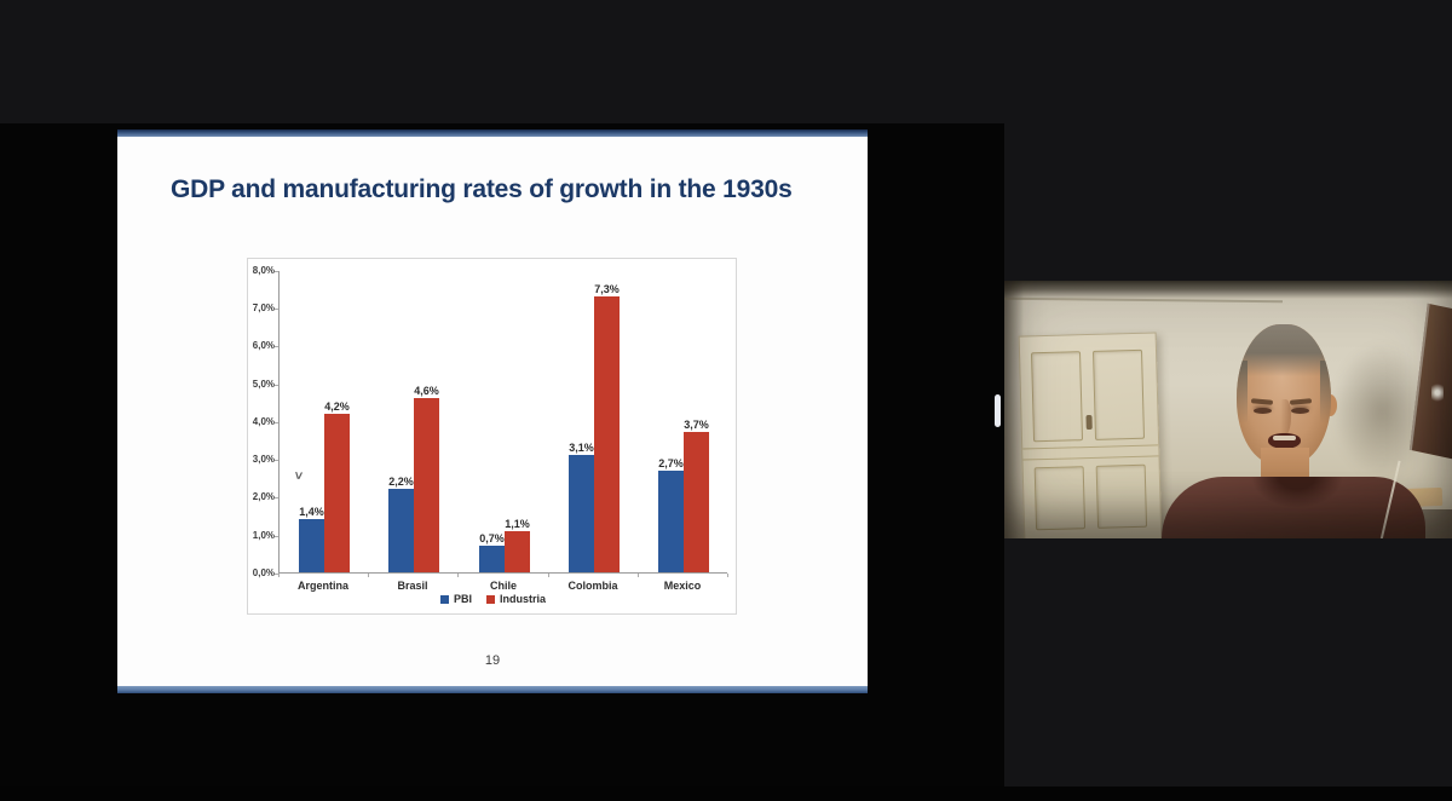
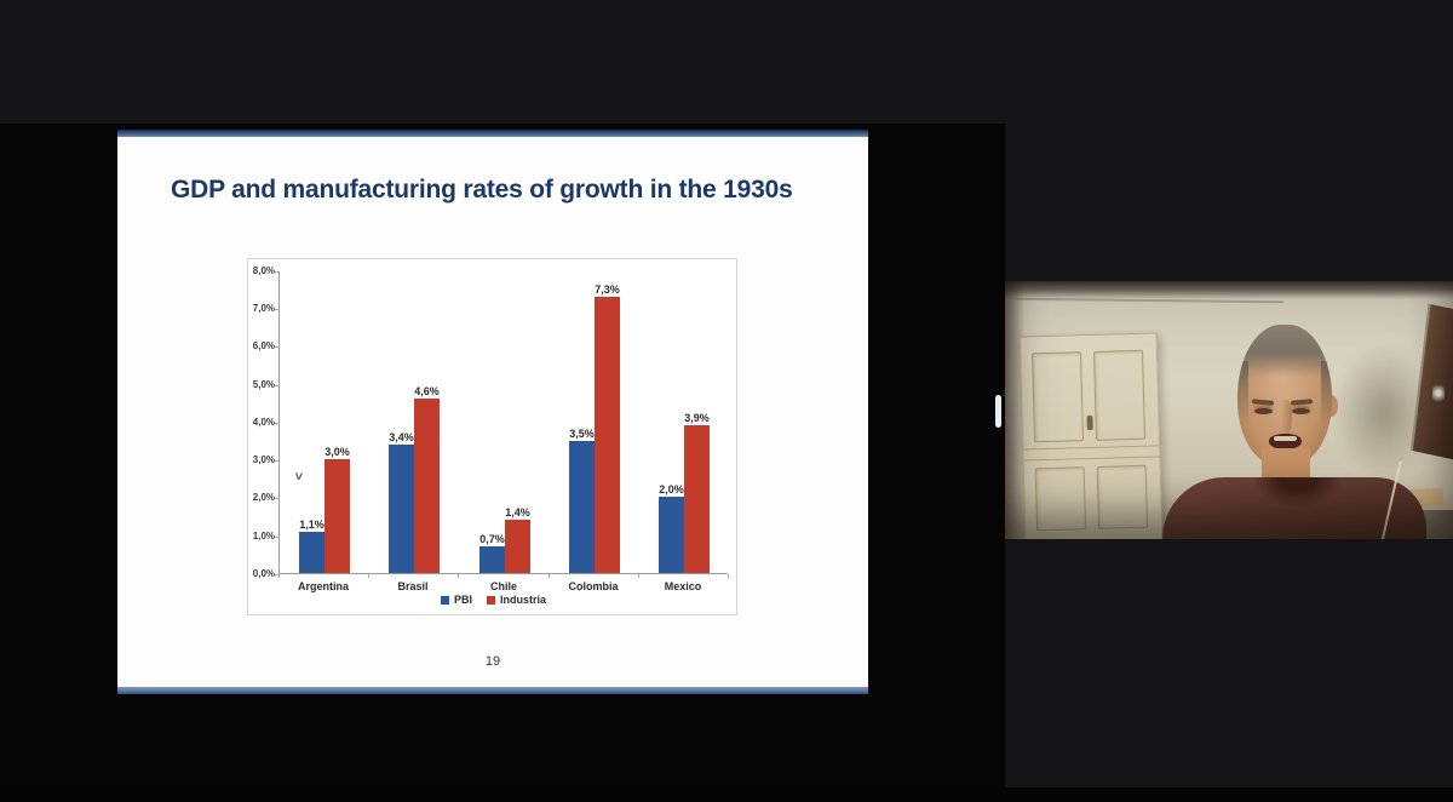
PBI/Argentina: 1,4% -> 1,1%
Industria/Argentina: 4,2% -> 3,0%
PBI/Brasil: 2,2% -> 3,4%
Industria/Chile: 1,1% -> 1,4%
PBI/Colombia: 3,1% -> 3,5%
PBI/Mexico: 2,7% -> 2,0%
Industria/Mexico: 3,7% -> 3,9%
